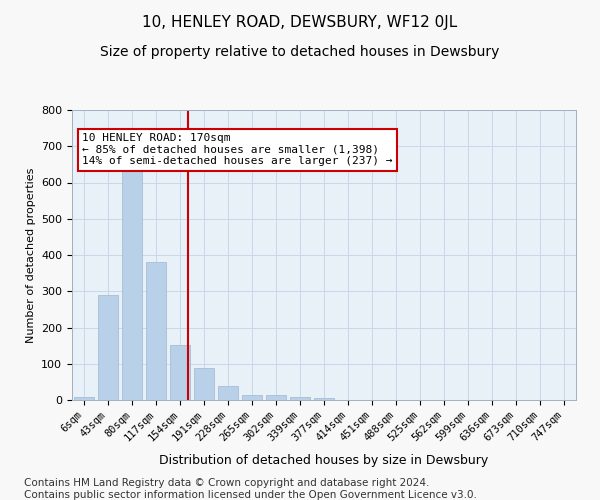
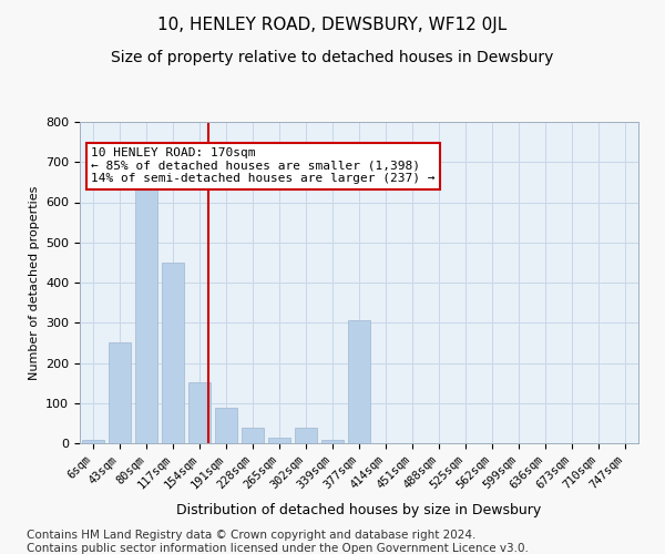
43sqm: 290 -> 250
117sqm: 380 -> 450
302sqm: 13 -> 40
377sqm: 5 -> 305
